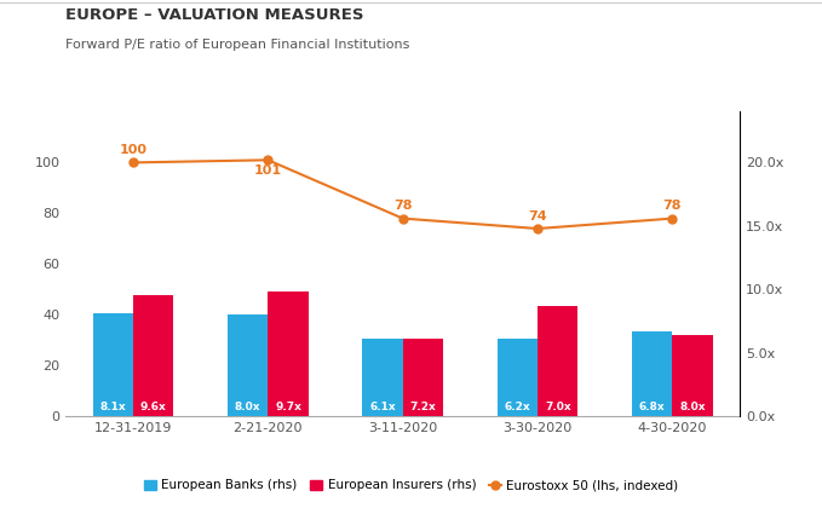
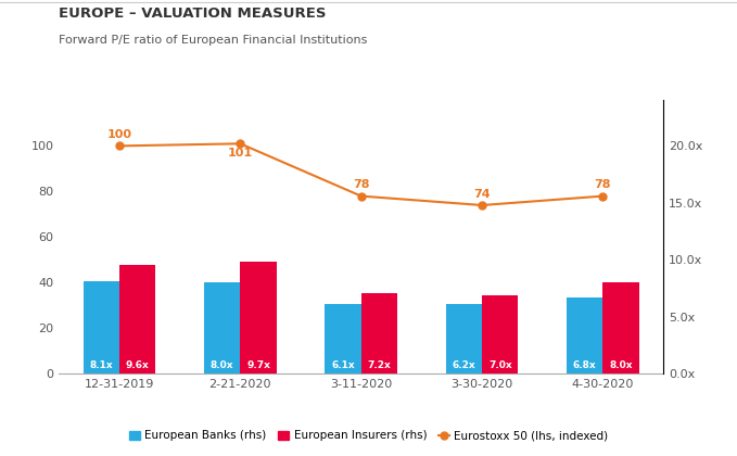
European Insurers (rhs)/3-11-2020: 30.5 -> 35.5
European Insurers (rhs)/3-30-2020: 43.5 -> 34.5
European Insurers (rhs)/4-30-2020: 32.0 -> 40.0
